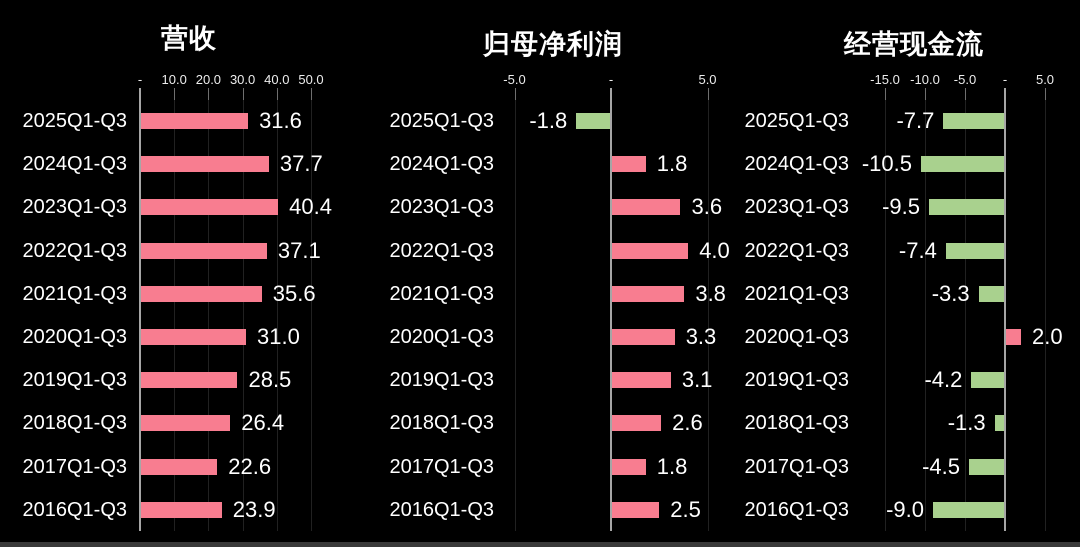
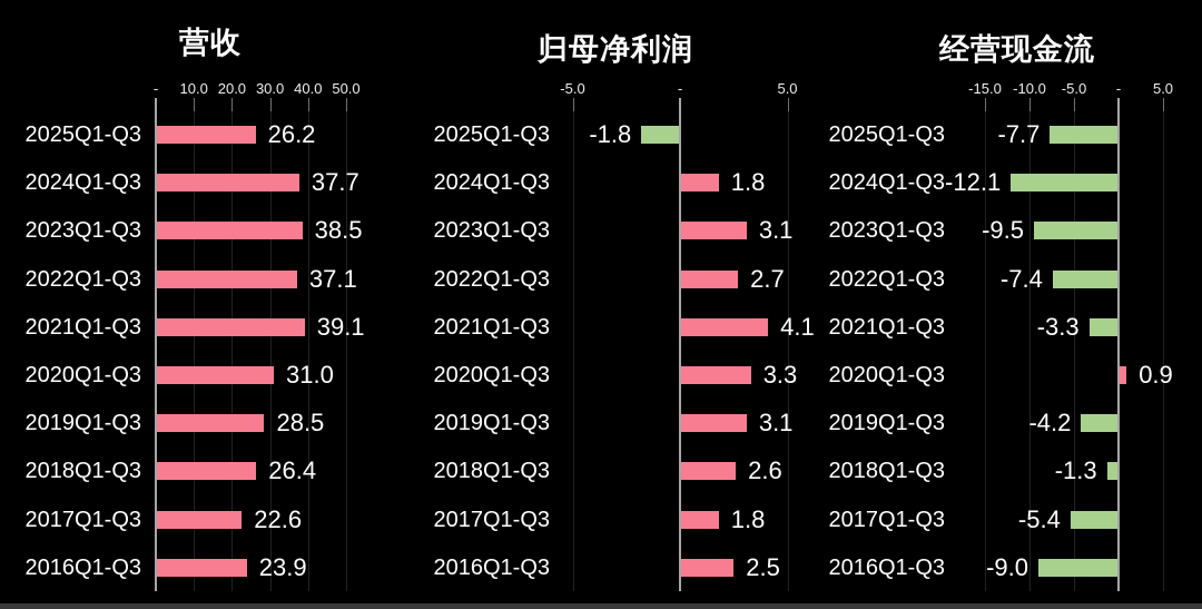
营收/2025Q1-Q3: 31.6 -> 26.2
营收/2023Q1-Q3: 40.4 -> 38.5
营收/2021Q1-Q3: 35.6 -> 39.1
归母净利润/2023Q1-Q3: 3.6 -> 3.1
归母净利润/2022Q1-Q3: 4.0 -> 2.7
归母净利润/2021Q1-Q3: 3.8 -> 4.1
经营现金流/2024Q1-Q3: -10.5 -> -12.1
经营现金流/2020Q1-Q3: 2.0 -> 0.9
经营现金流/2017Q1-Q3: -4.5 -> -5.4
